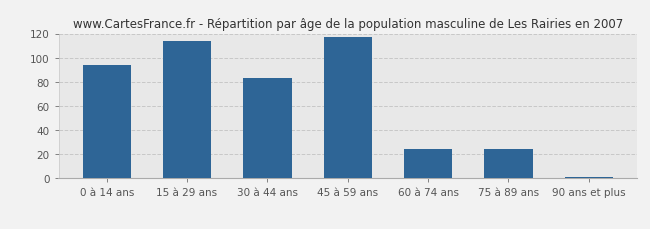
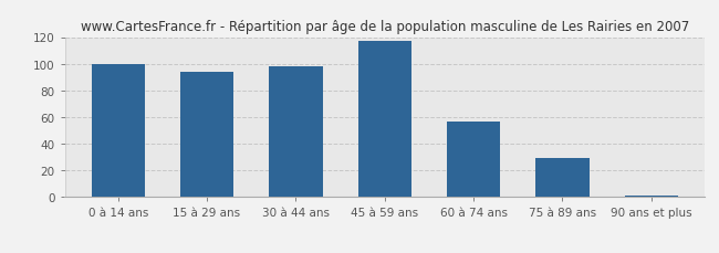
0 à 14 ans: 94 -> 100
15 à 29 ans: 114 -> 94
30 à 44 ans: 83 -> 98
60 à 74 ans: 24 -> 57
75 à 89 ans: 24 -> 29
